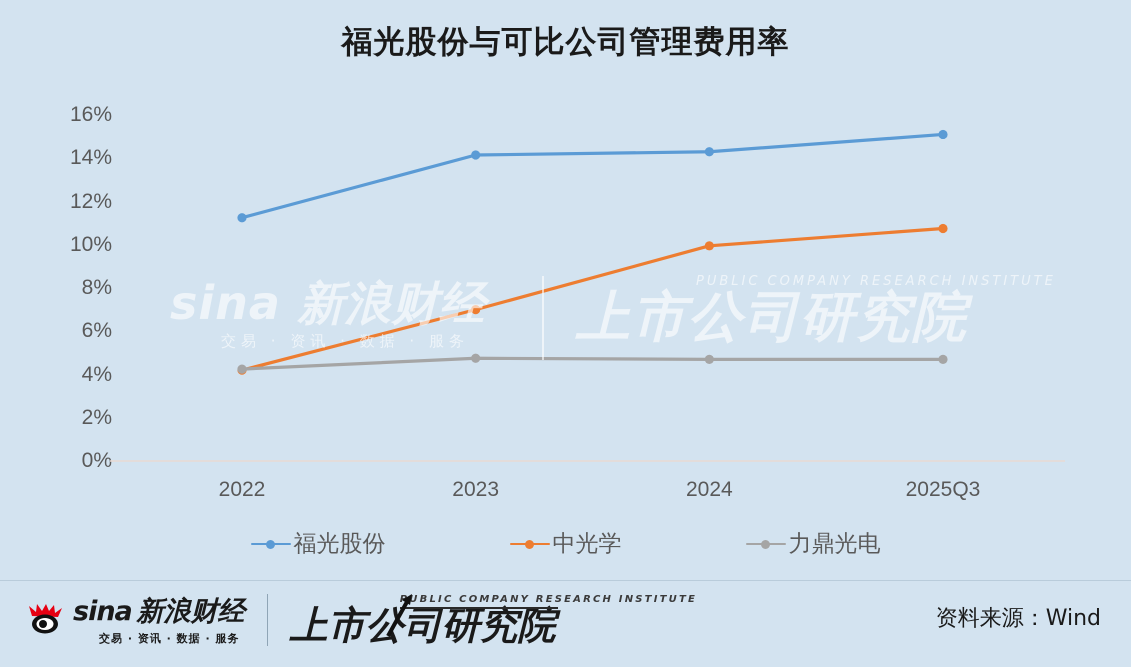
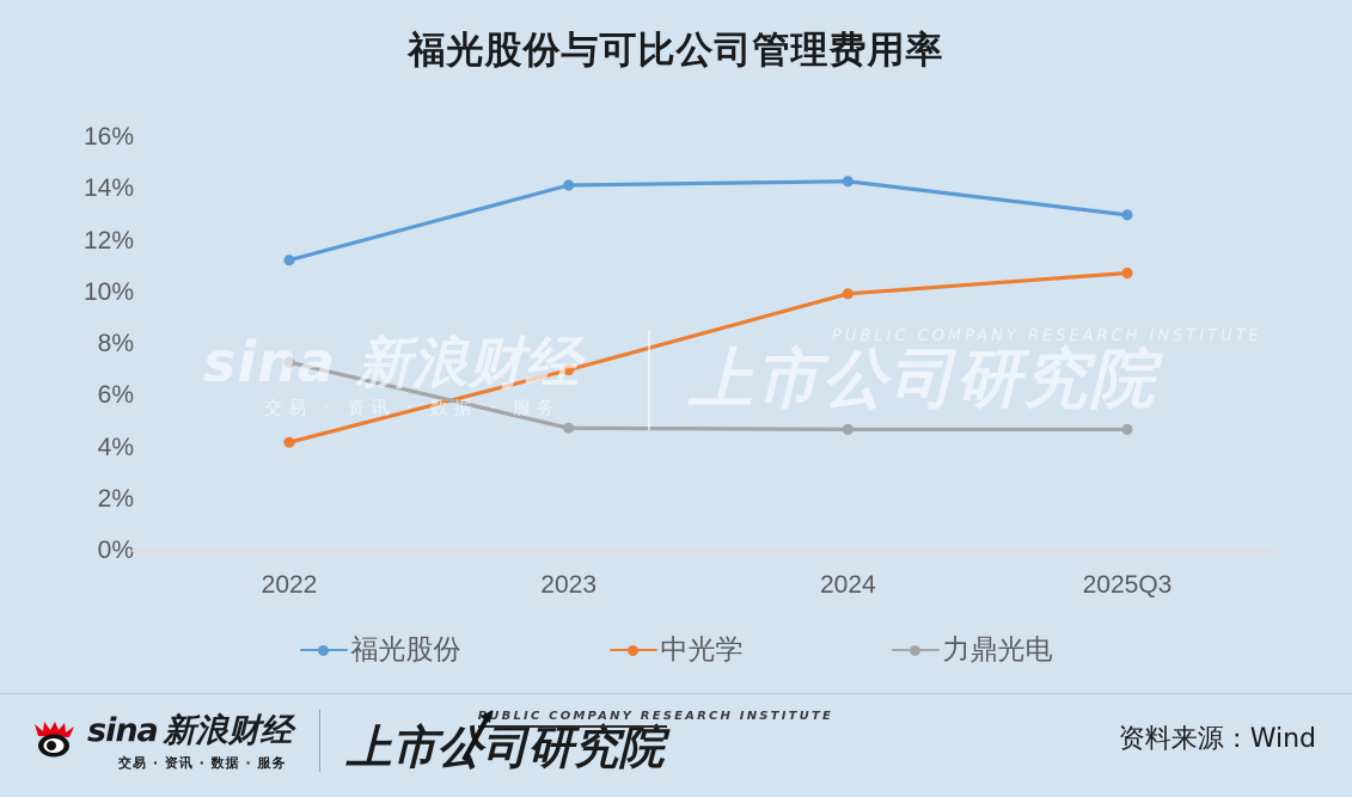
力鼎光电/2022: 4.2% -> 7.3%
福光股份/2025Q3: 15.1% -> 13.0%
